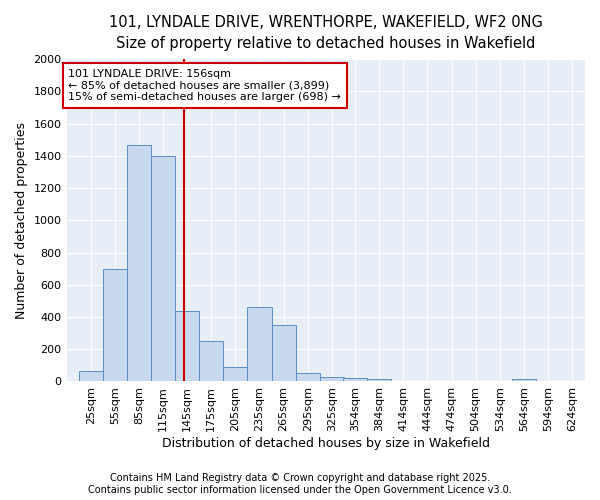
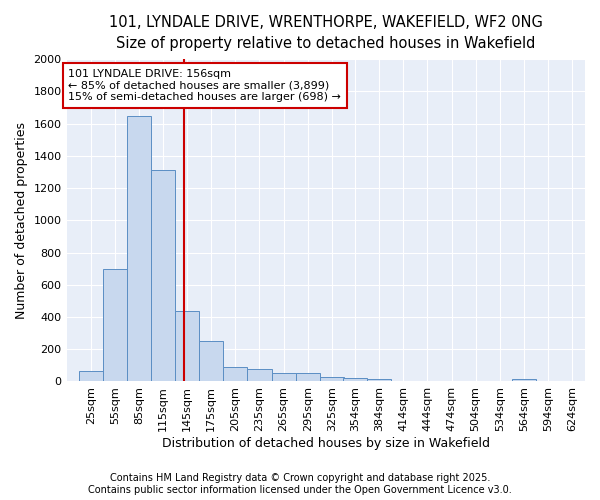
85sqm: 1470 -> 1650
115sqm: 1400 -> 1310
235sqm: 460 -> 80
265sqm: 350 -> 50
